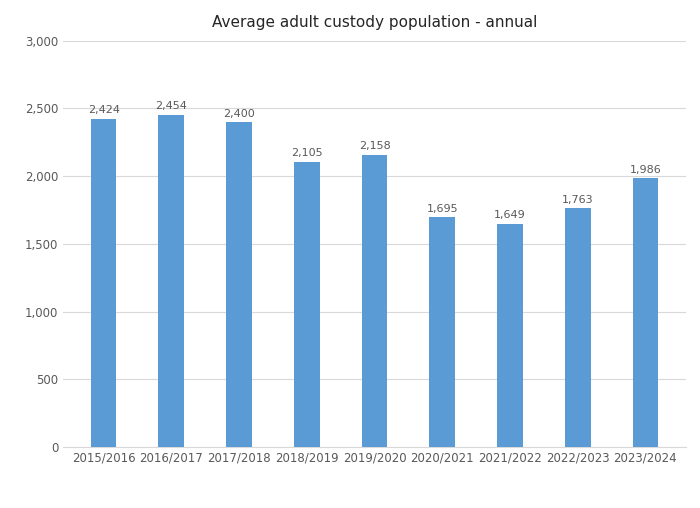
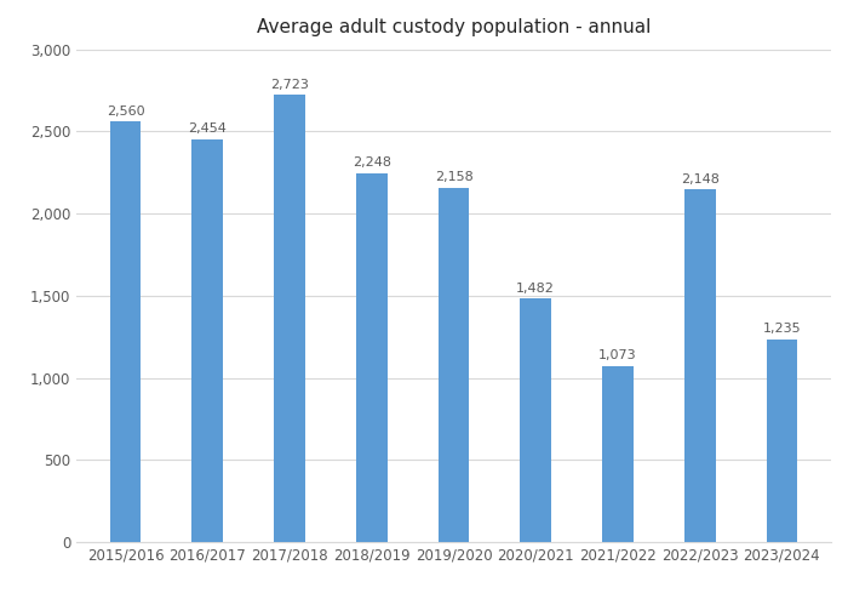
2015/2016: 2,424 -> 2,560
2017/2018: 2,400 -> 2,723
2018/2019: 2,105 -> 2,248
2020/2021: 1,695 -> 1,482
2021/2022: 1,649 -> 1,073
2022/2023: 1,763 -> 2,148
2023/2024: 1,986 -> 1,235
